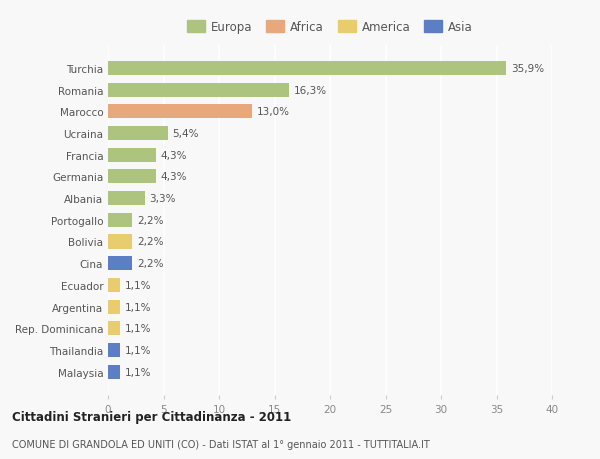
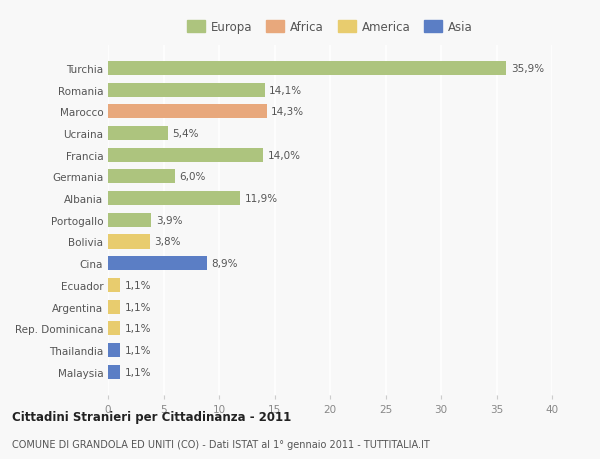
Romania: 16,3% -> 14,1%
Marocco: 13,0% -> 14,3%
Francia: 4,3% -> 14,0%
Germania: 4,3% -> 6,0%
Albania: 3,3% -> 11,9%
Portogallo: 2,2% -> 3,9%
Bolivia: 2,2% -> 3,8%
Cina: 2,2% -> 8,9%
